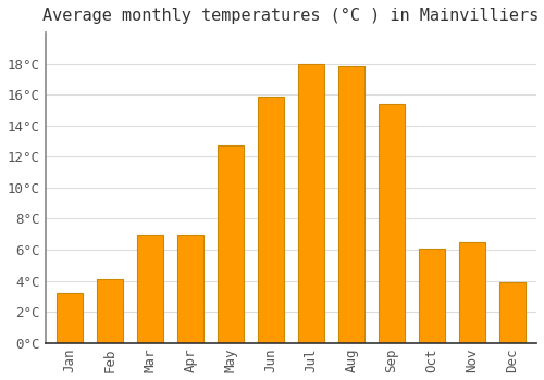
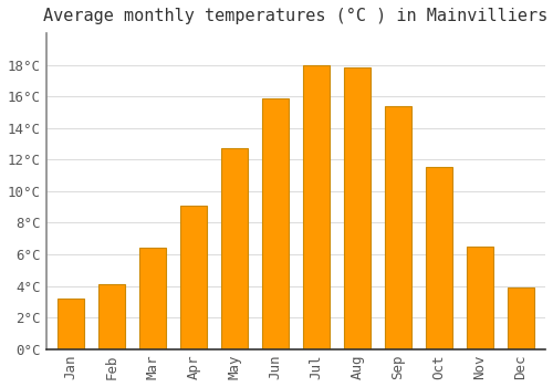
Mar: 7.0°C -> 6.4°C
Apr: 7.0°C -> 9.1°C
Oct: 6.1°C -> 11.5°C
